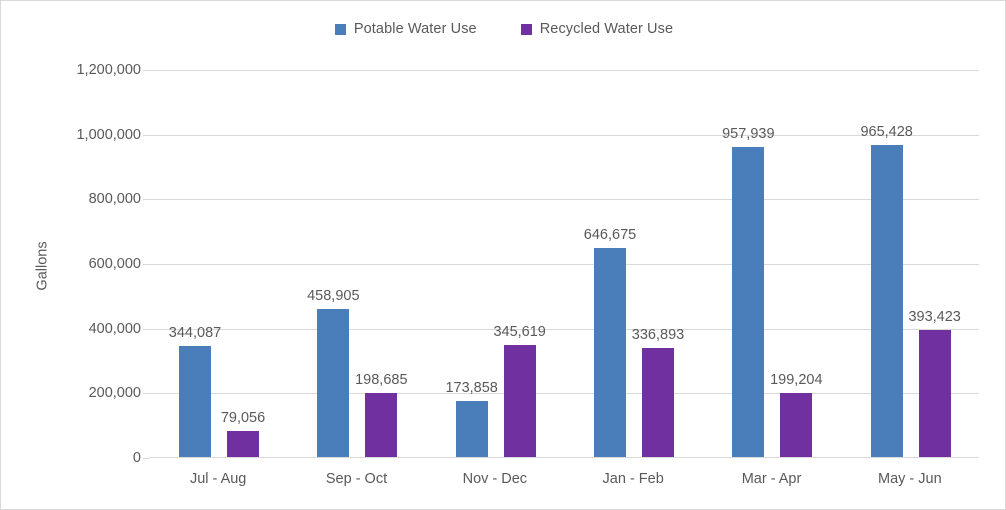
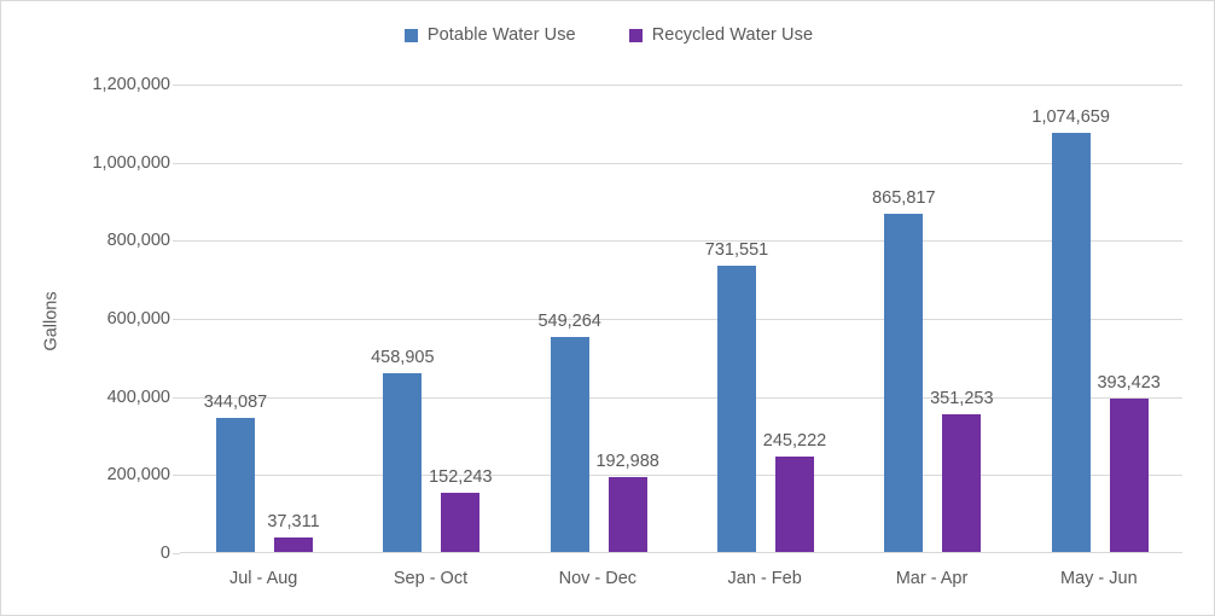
Recycled Water Use/Jul - Aug: 79,056 -> 37,311
Recycled Water Use/Sep - Oct: 198,685 -> 152,243
Potable Water Use/Nov - Dec: 173,858 -> 549,264
Recycled Water Use/Nov - Dec: 345,619 -> 192,988
Potable Water Use/Jan - Feb: 646,675 -> 731,551
Recycled Water Use/Jan - Feb: 336,893 -> 245,222
Potable Water Use/Mar - Apr: 957,939 -> 865,817
Recycled Water Use/Mar - Apr: 199,204 -> 351,253
Potable Water Use/May - Jun: 965,428 -> 1,074,659
